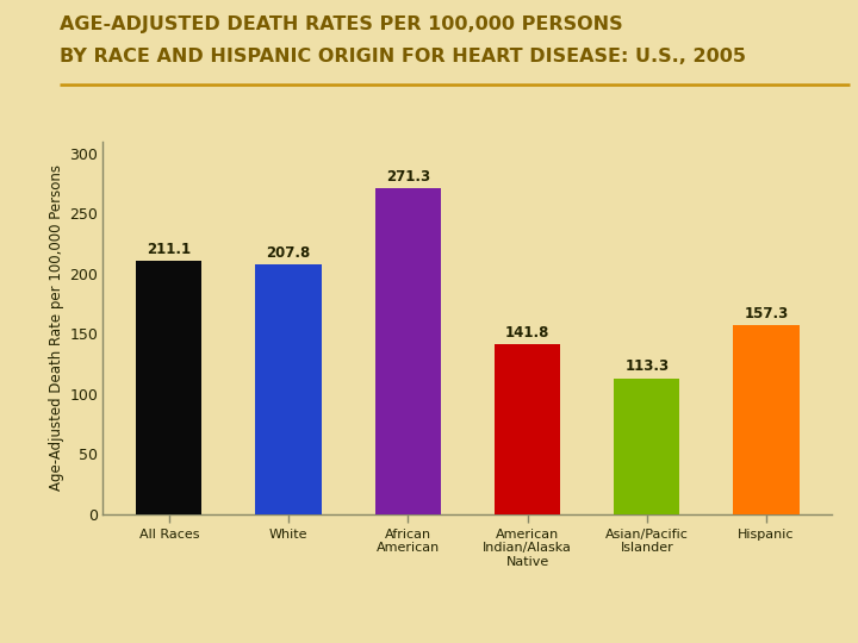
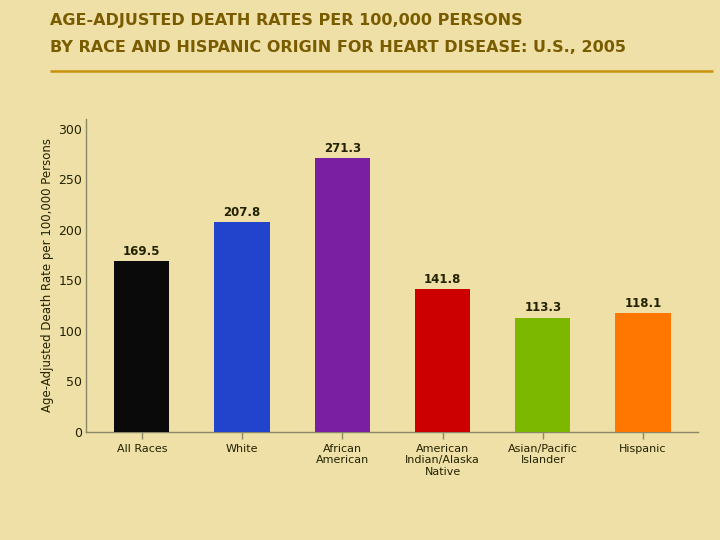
All Races: 211.1 -> 169.5
Hispanic: 157.3 -> 118.1
